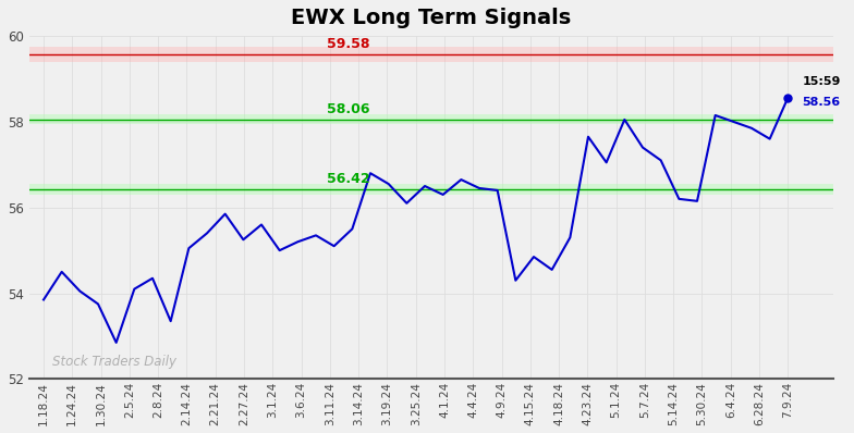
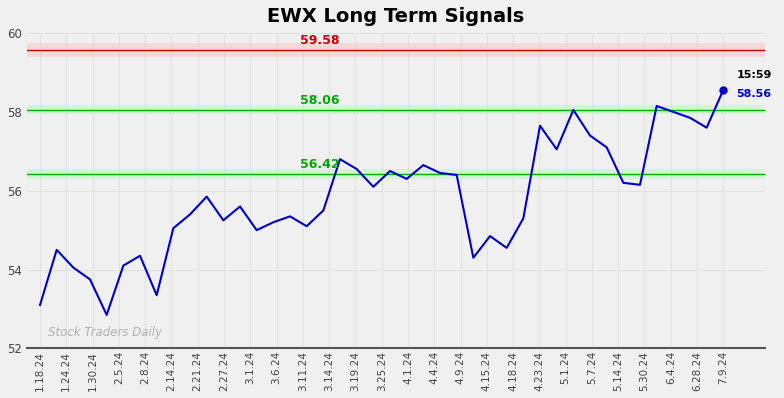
1.18.24: 53.85 -> 53.10
